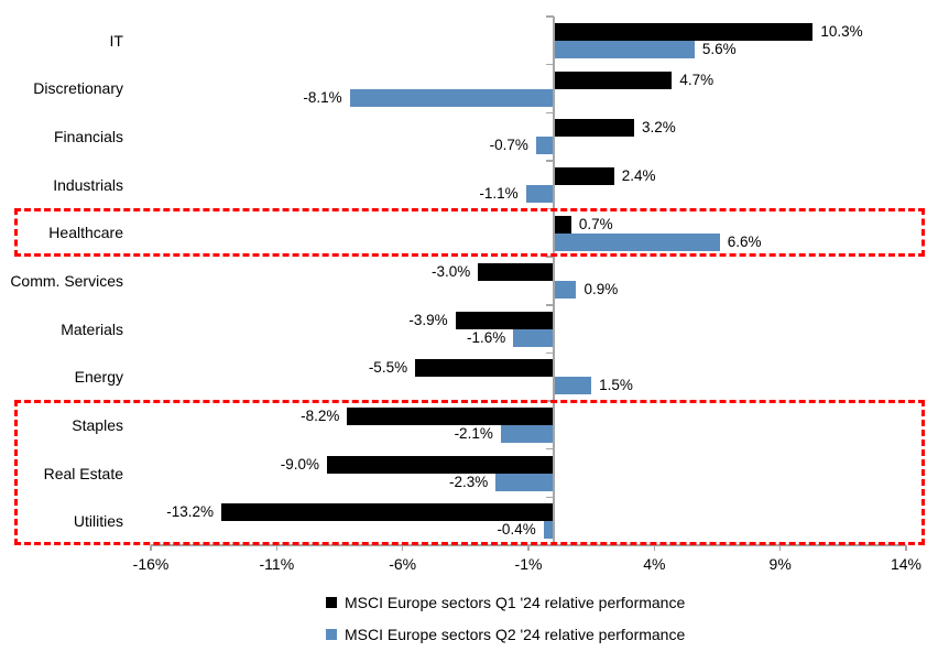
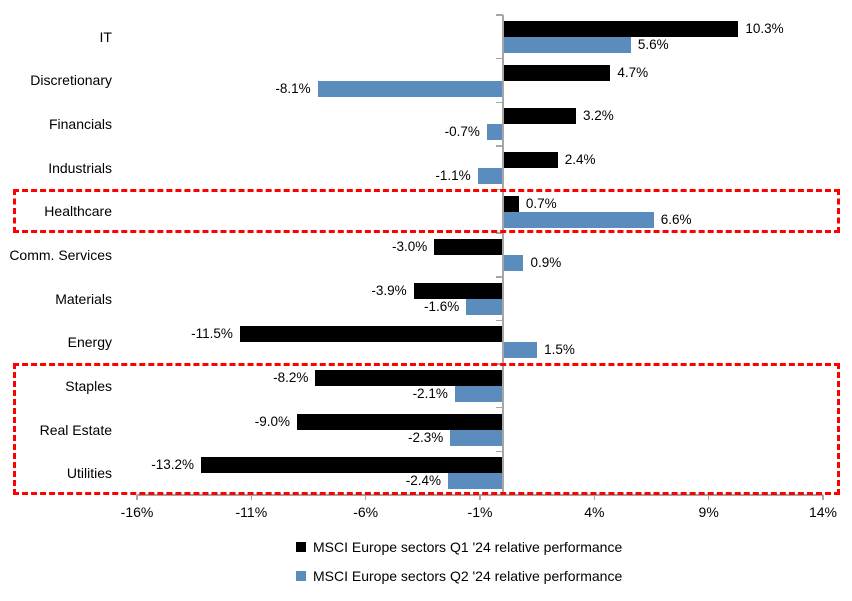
MSCI Europe sectors Q1 '24 relative performance/Energy: -5.5% -> -11.5%
MSCI Europe sectors Q2 '24 relative performance/Utilities: -0.4% -> -2.4%
